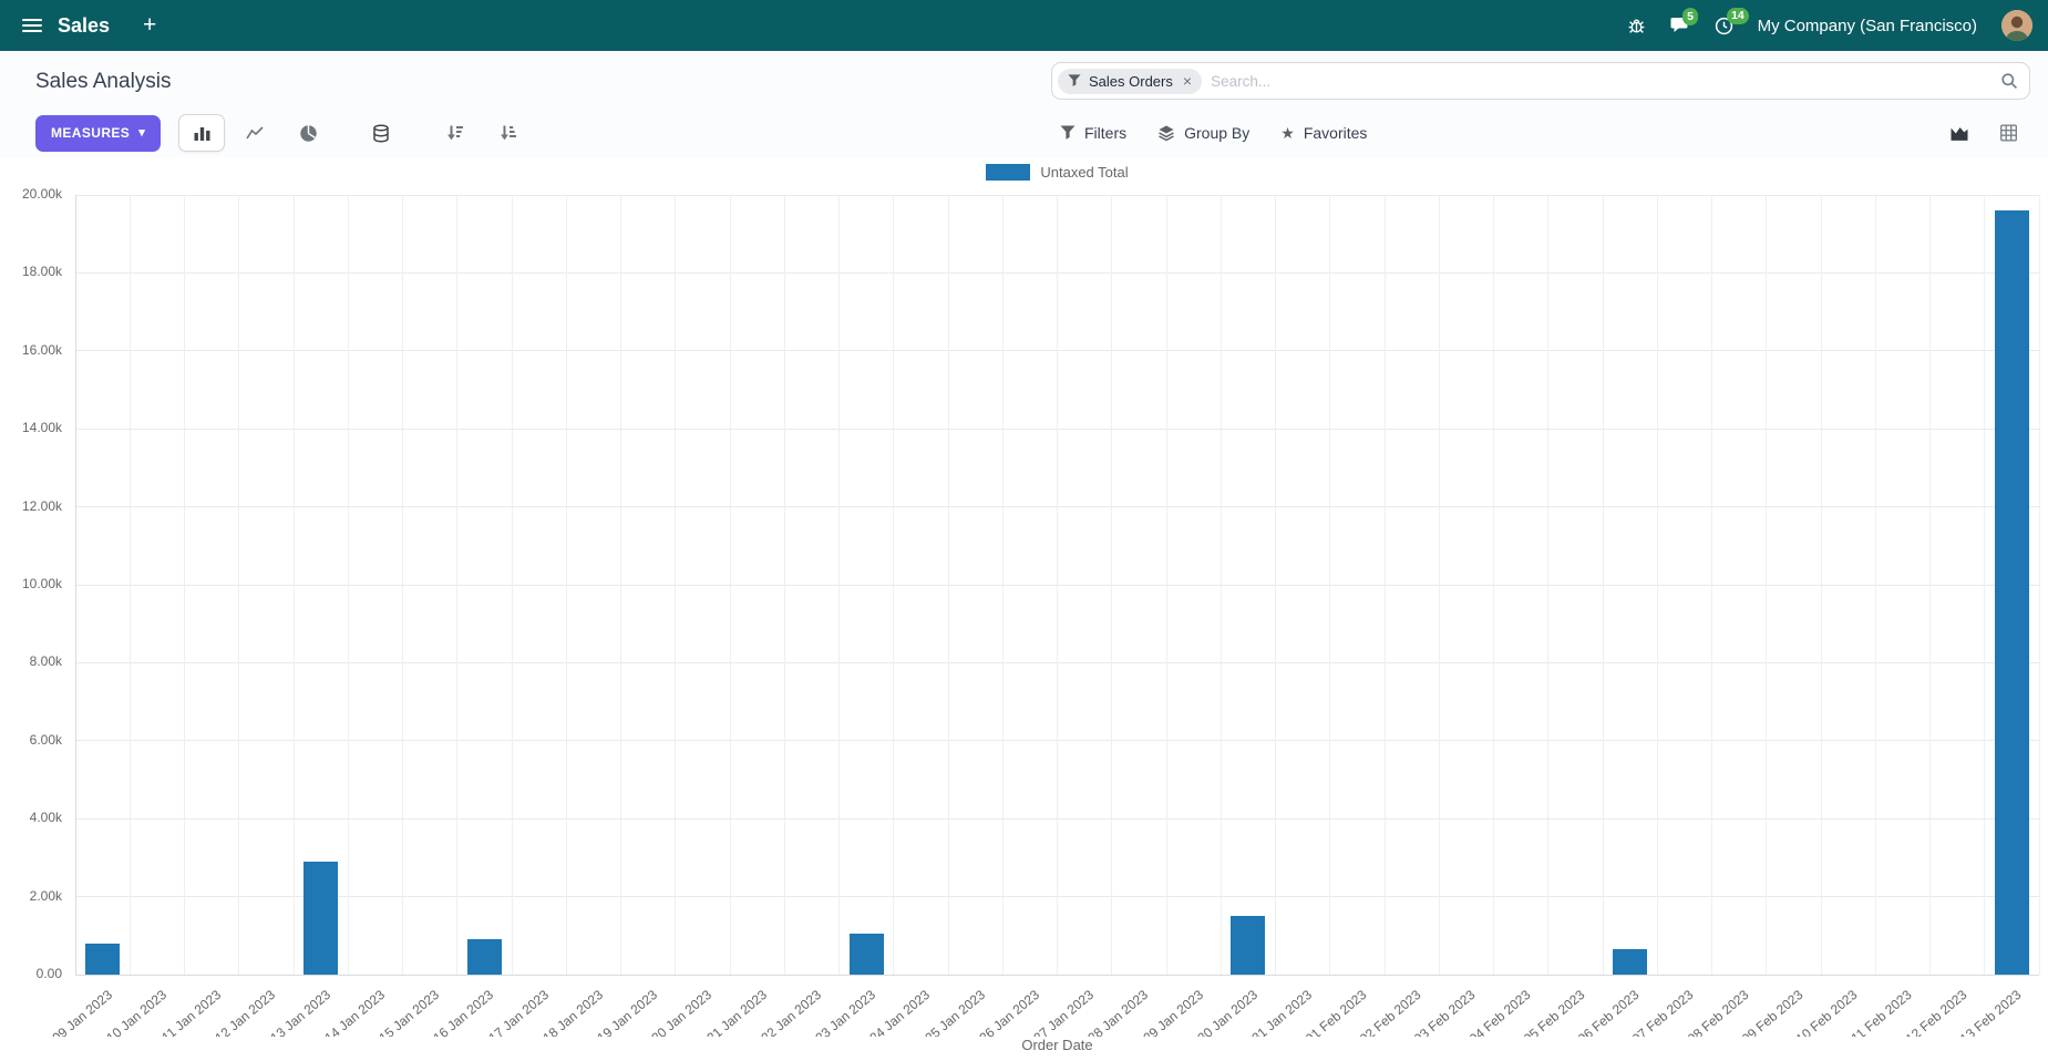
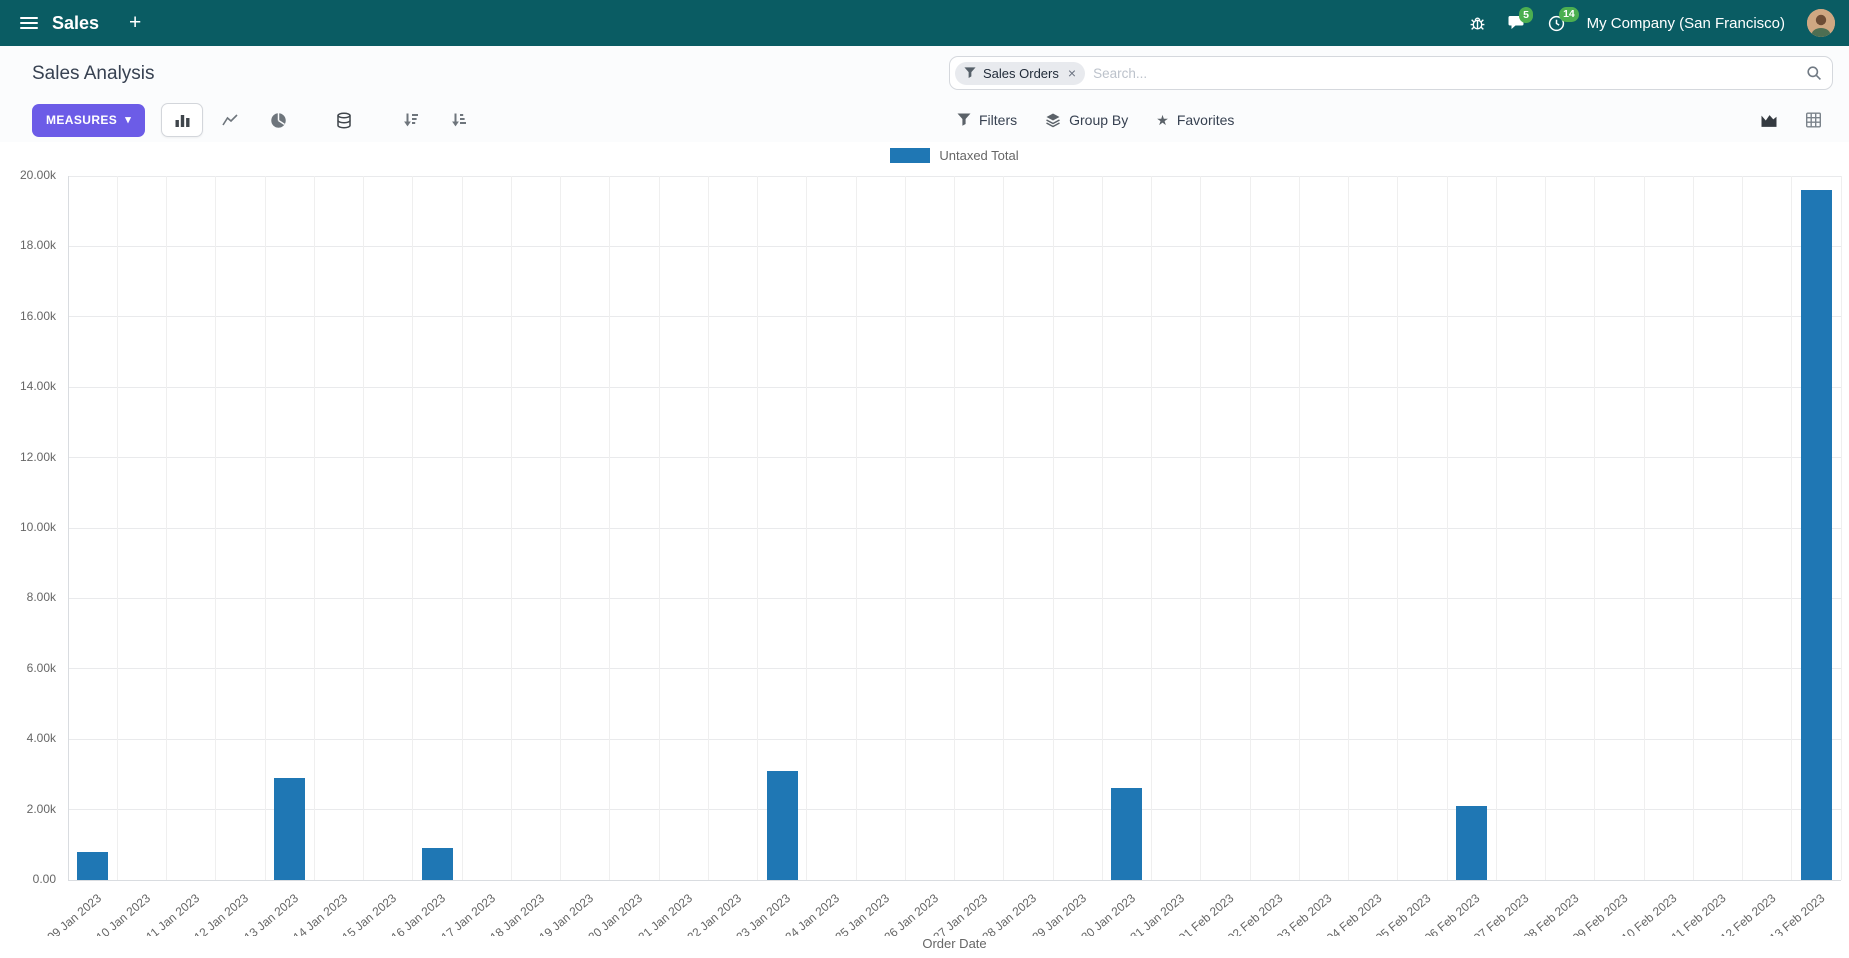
23 Jan 2023: 1.0k -> 3.1k
30 Jan 2023: 1.5k -> 2.6k
06 Feb 2023: 0.6k -> 2.1k
